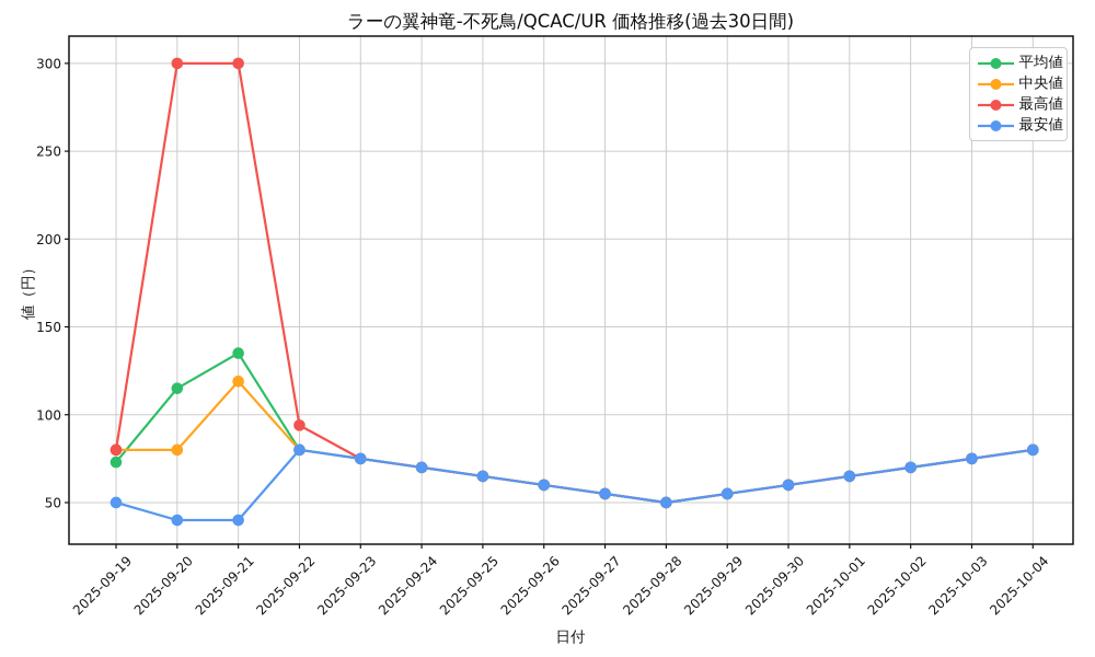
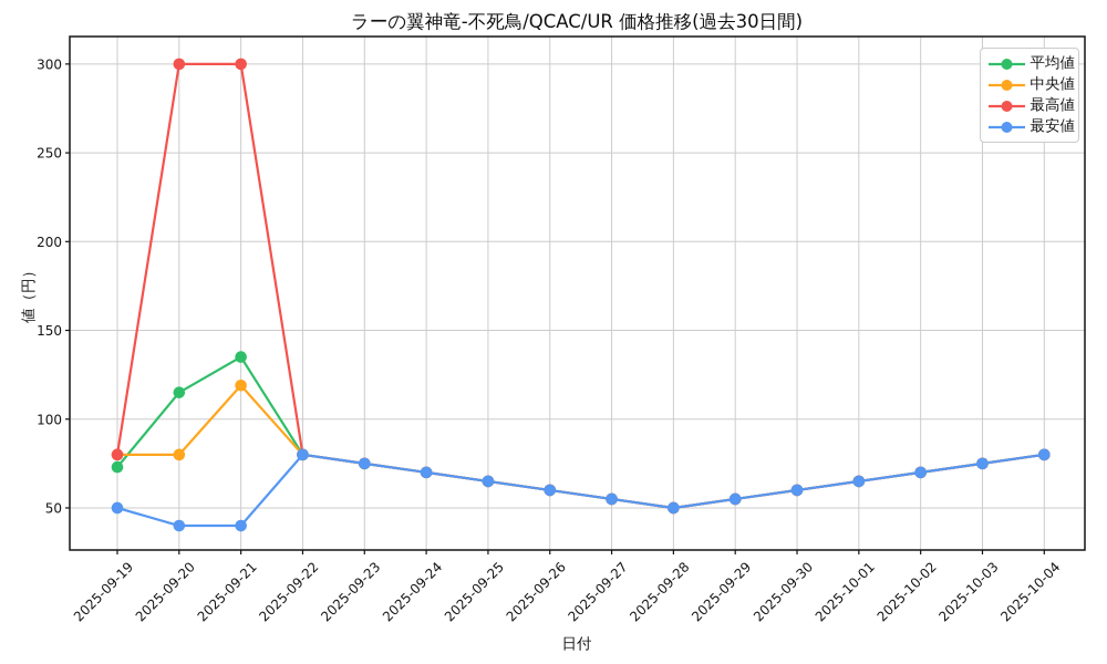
最高値/2025-09-22: 94 -> 80
